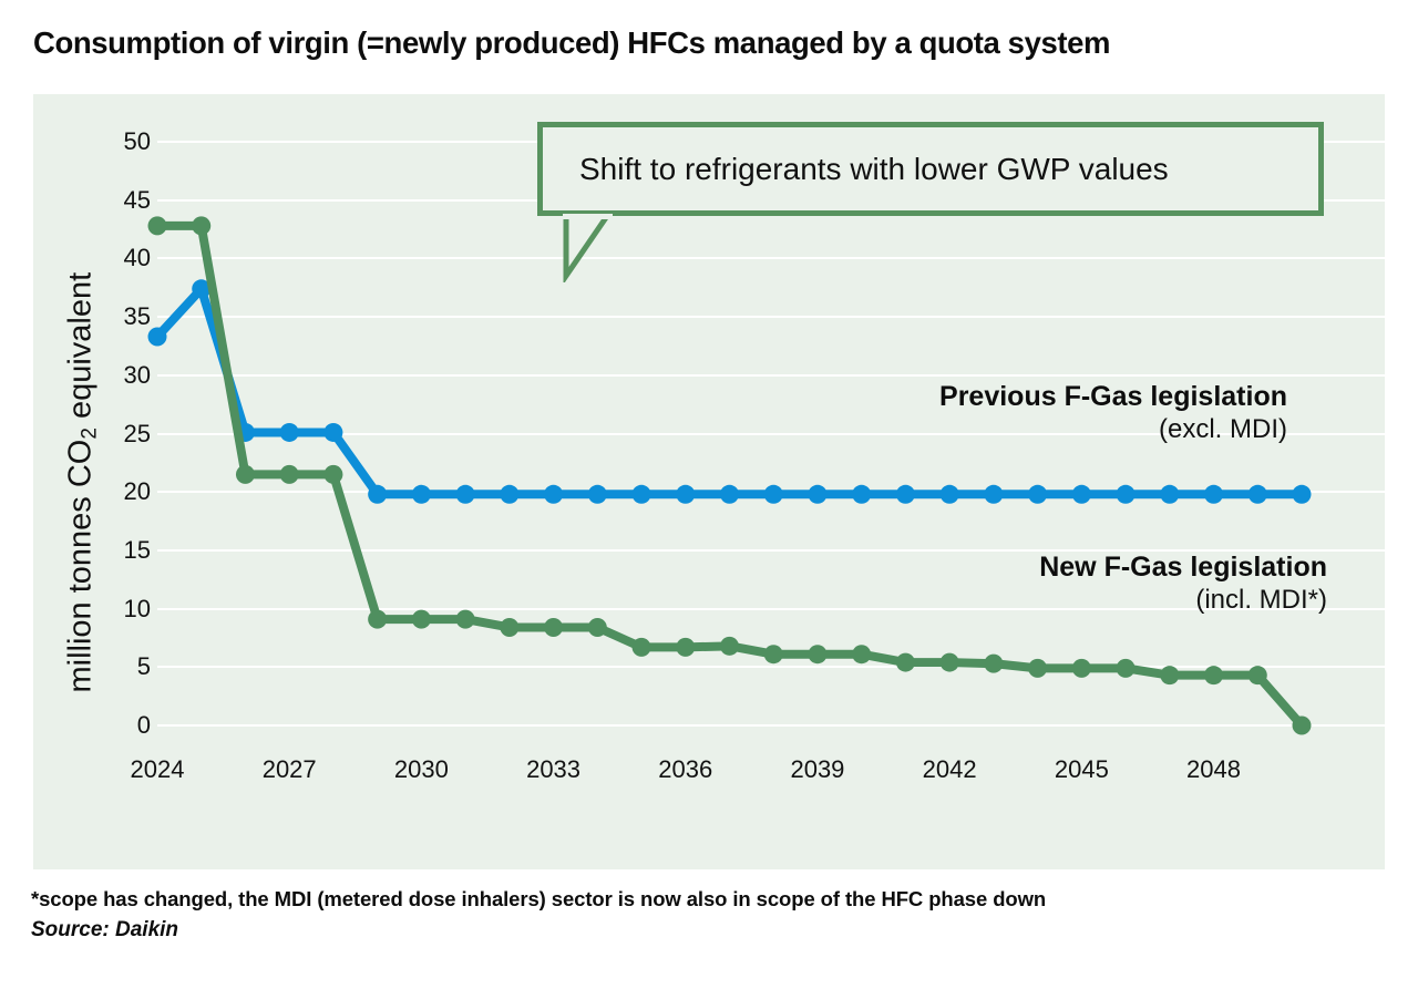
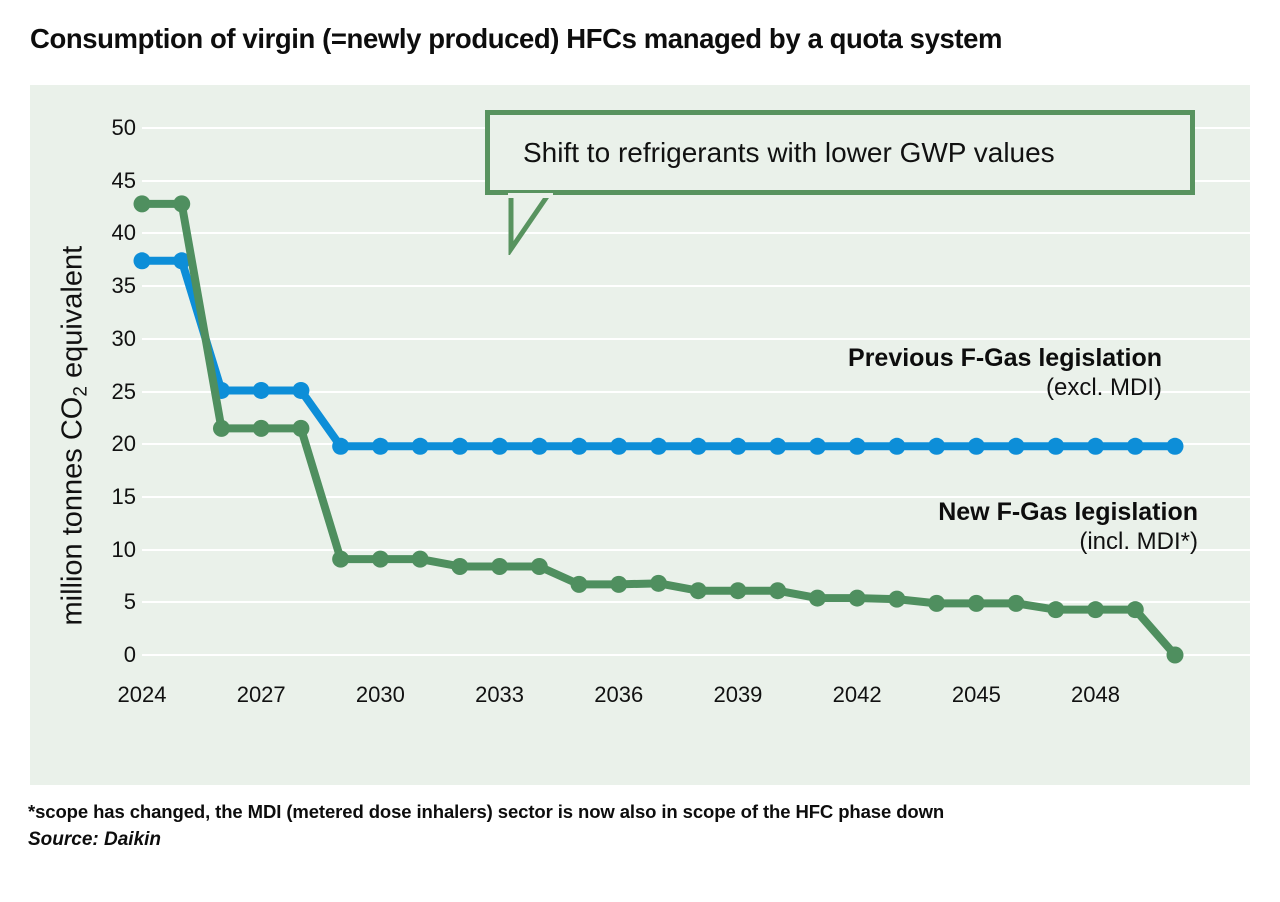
Previous F-Gas legislation (excl. MDI)/2024: 33.3 -> 37.4
